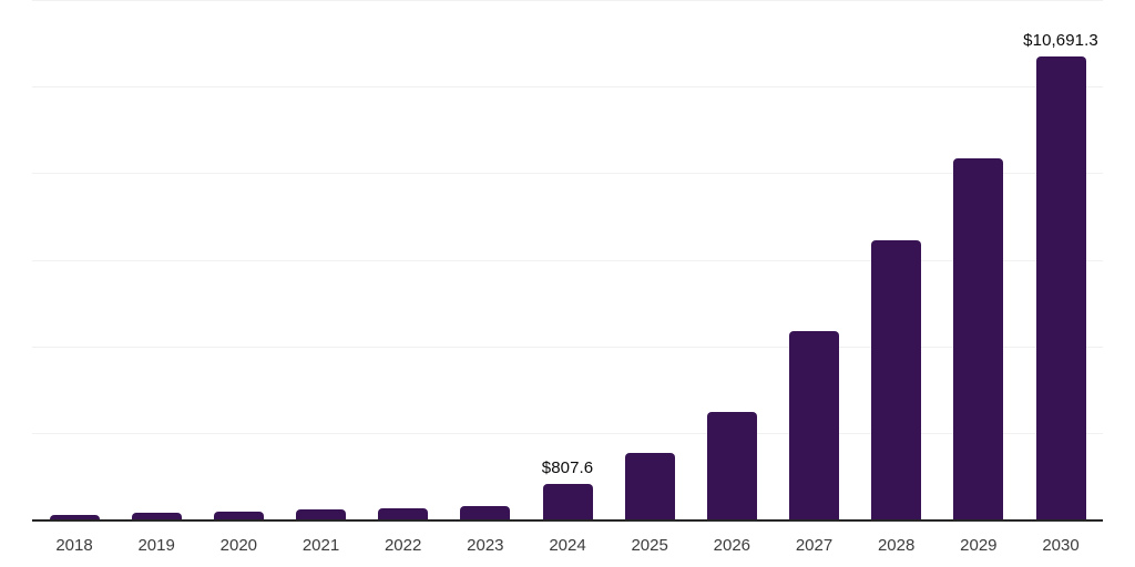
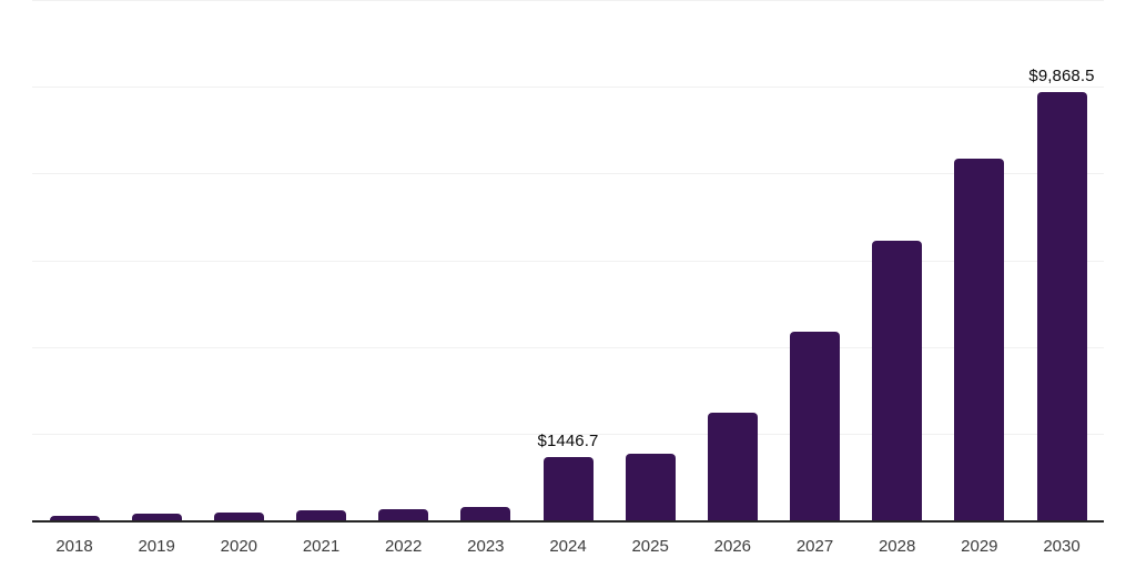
2024: $807.6 -> $1446.7
2030: $10,691.3 -> $9,868.5
